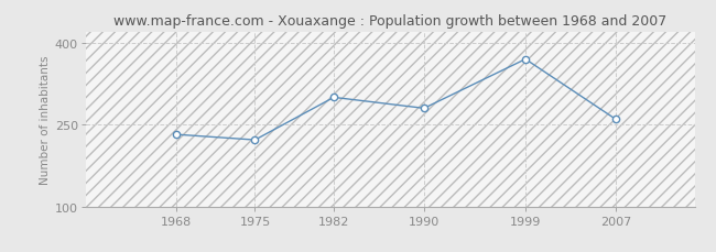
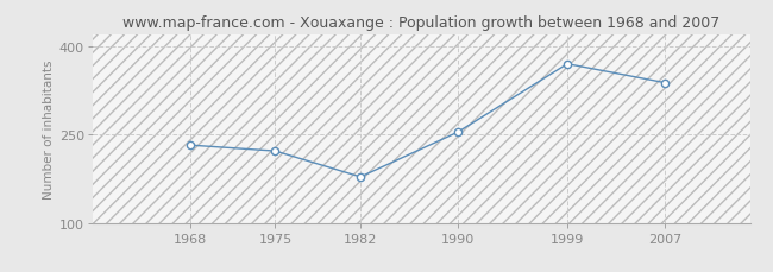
1982: 300 -> 178
1990: 280 -> 254
2007: 260 -> 338
